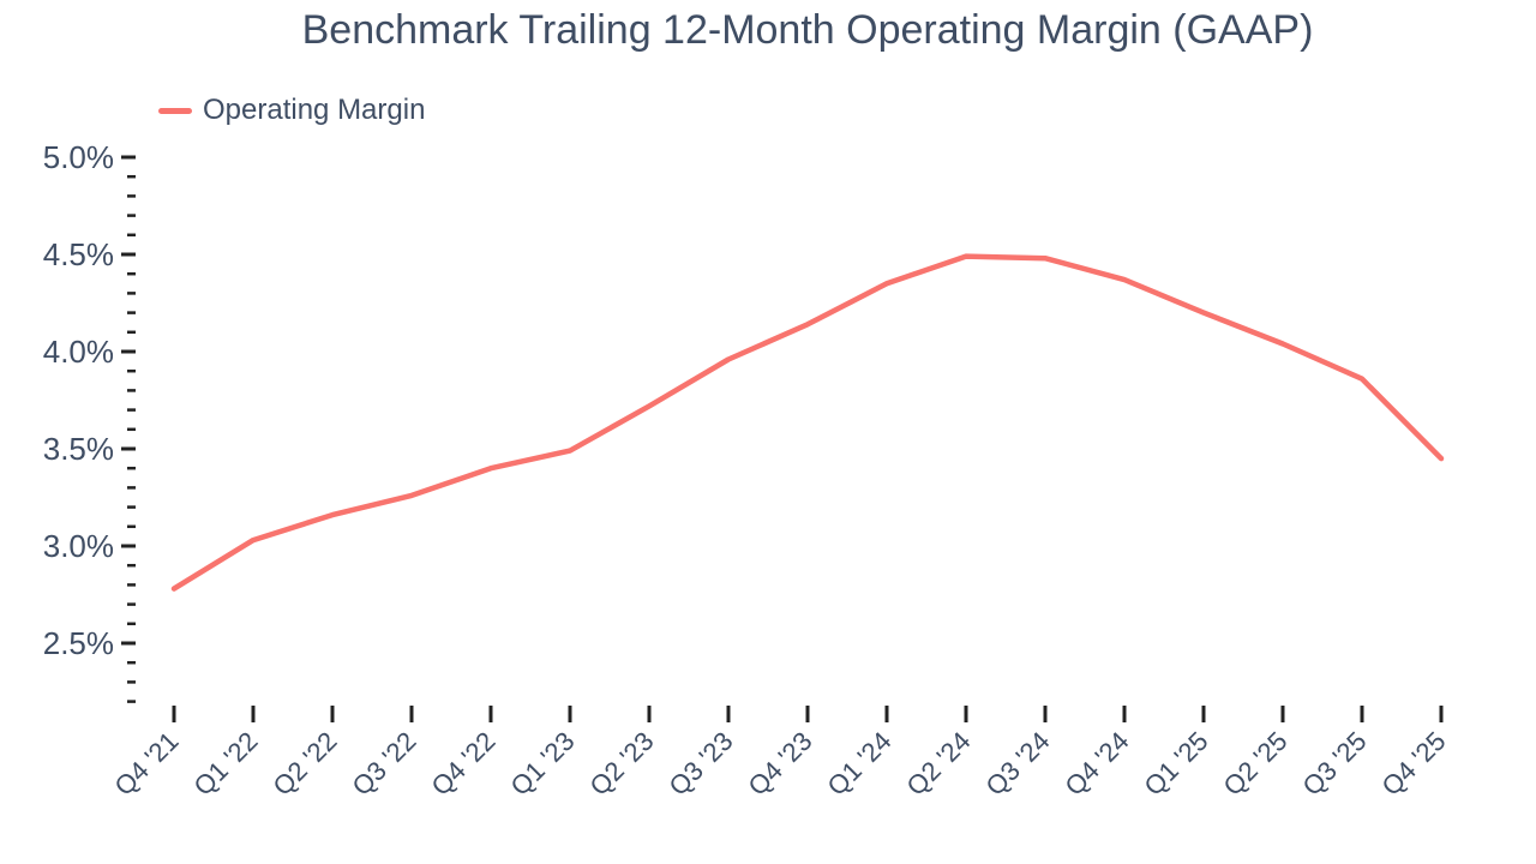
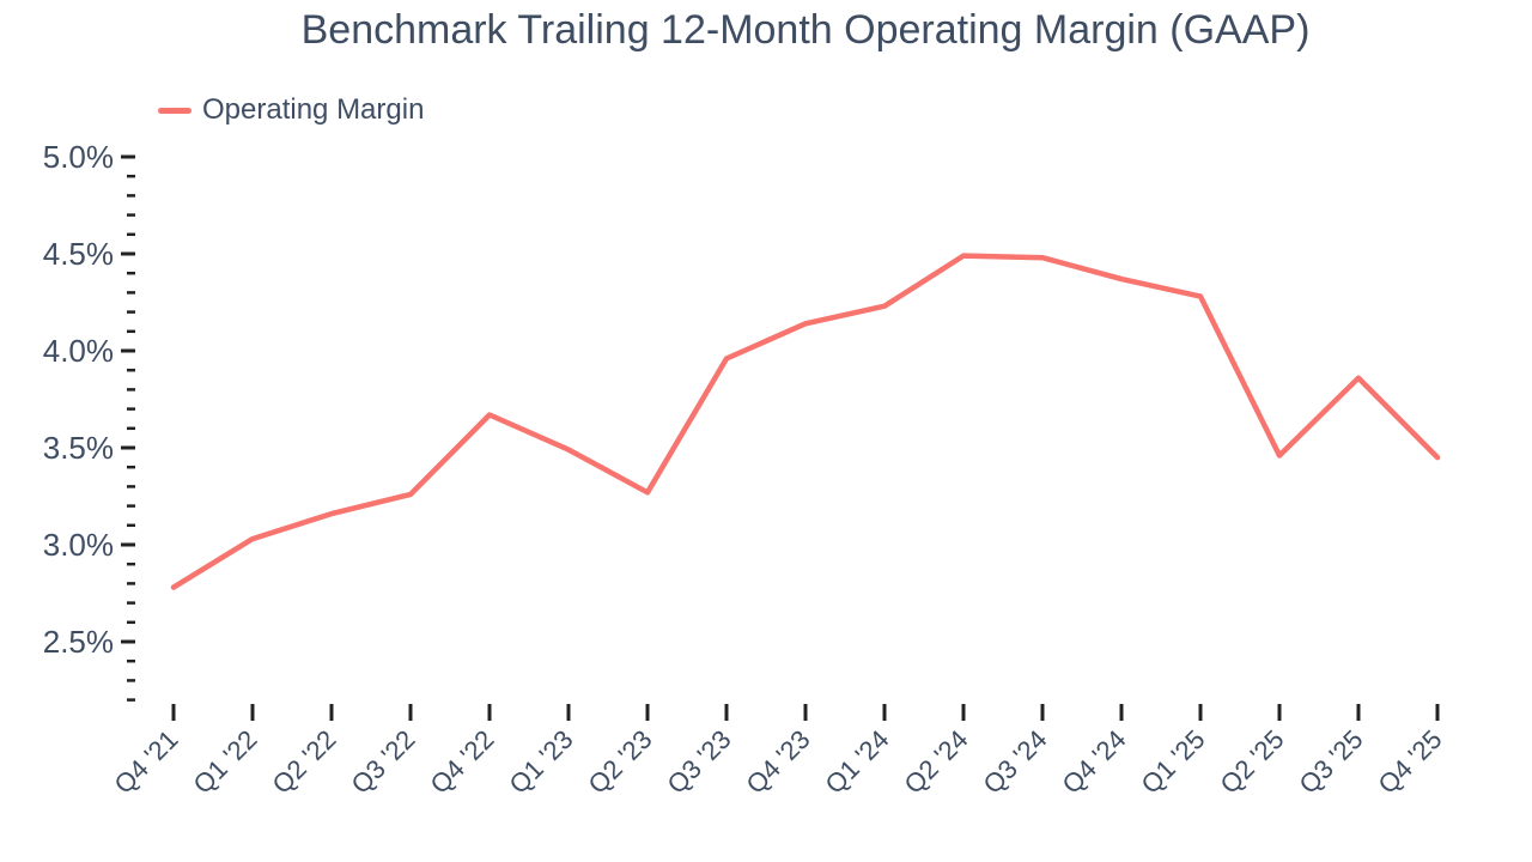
Q4 '22: 3.40% -> 3.67%
Q2 '23: 3.72% -> 3.27%
Q1 '24: 4.35% -> 4.23%
Q1 '25: 4.20% -> 4.28%
Q2 '25: 4.04% -> 3.46%
